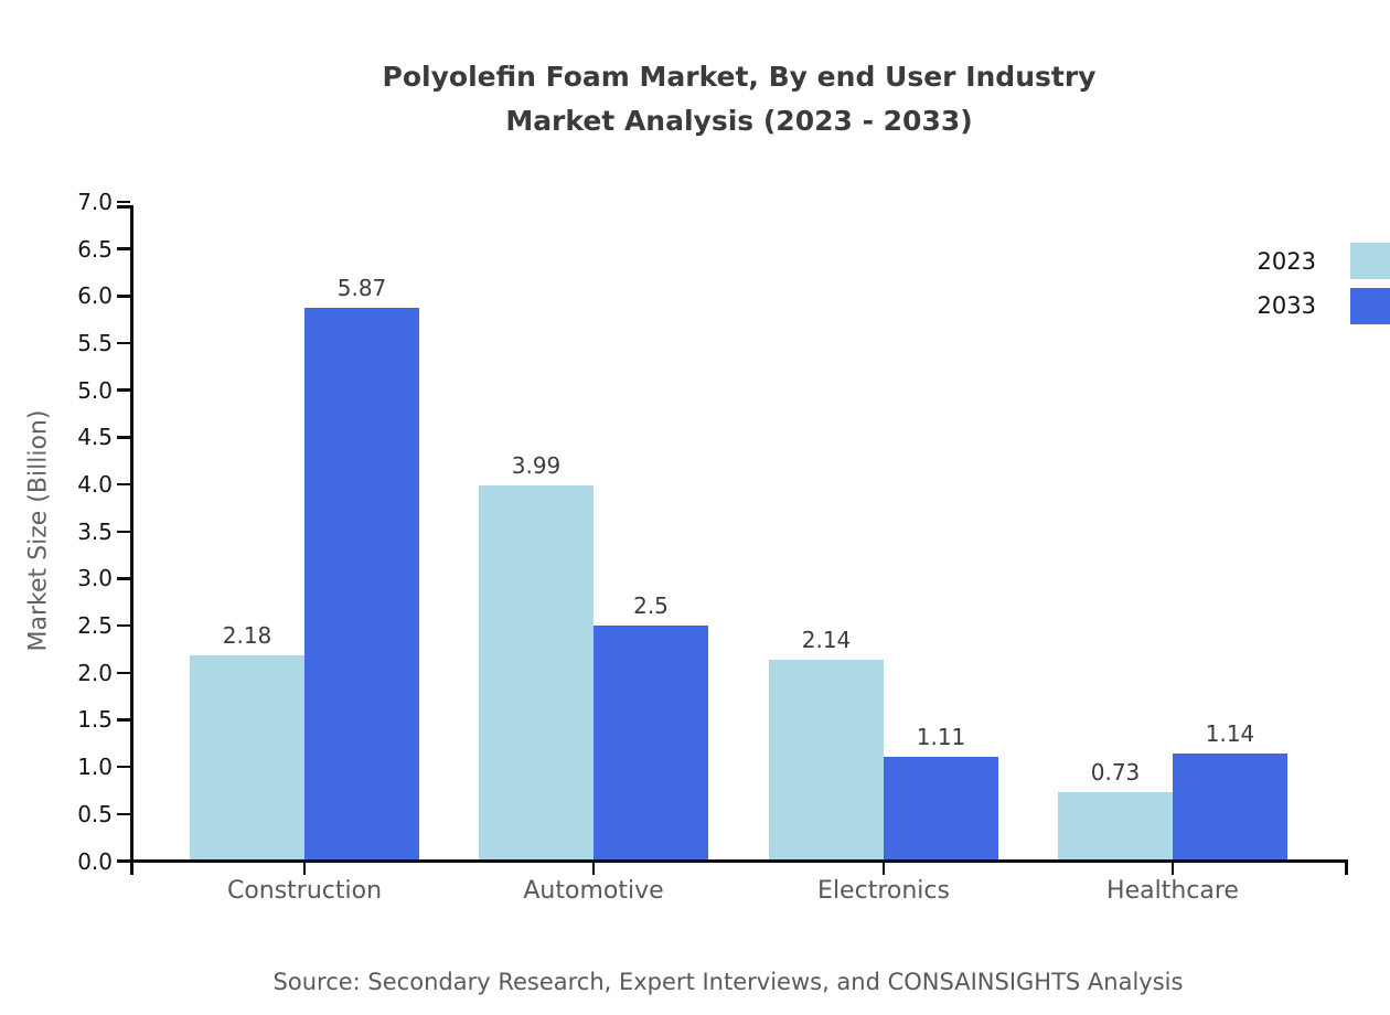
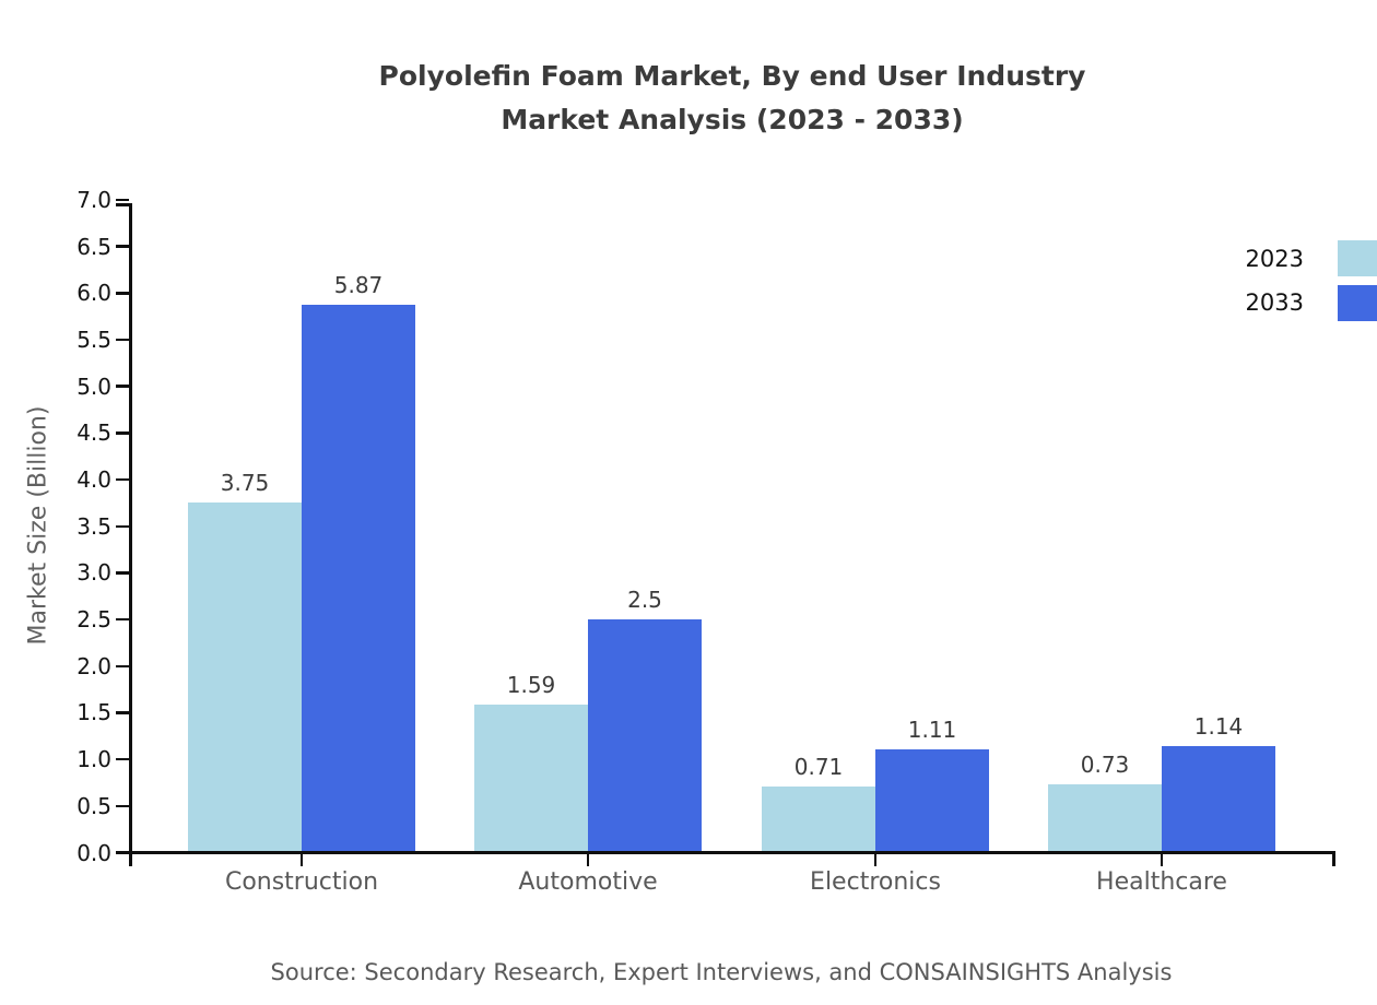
2023/Construction: 2.18 -> 3.75
2023/Automotive: 3.99 -> 1.59
2023/Electronics: 2.14 -> 0.71
